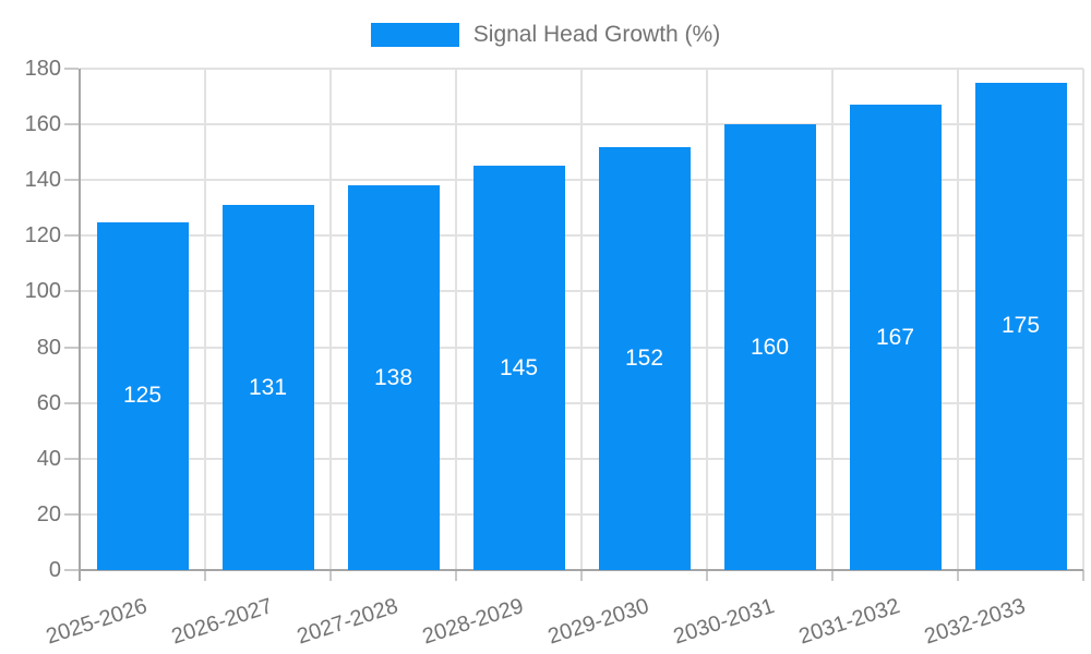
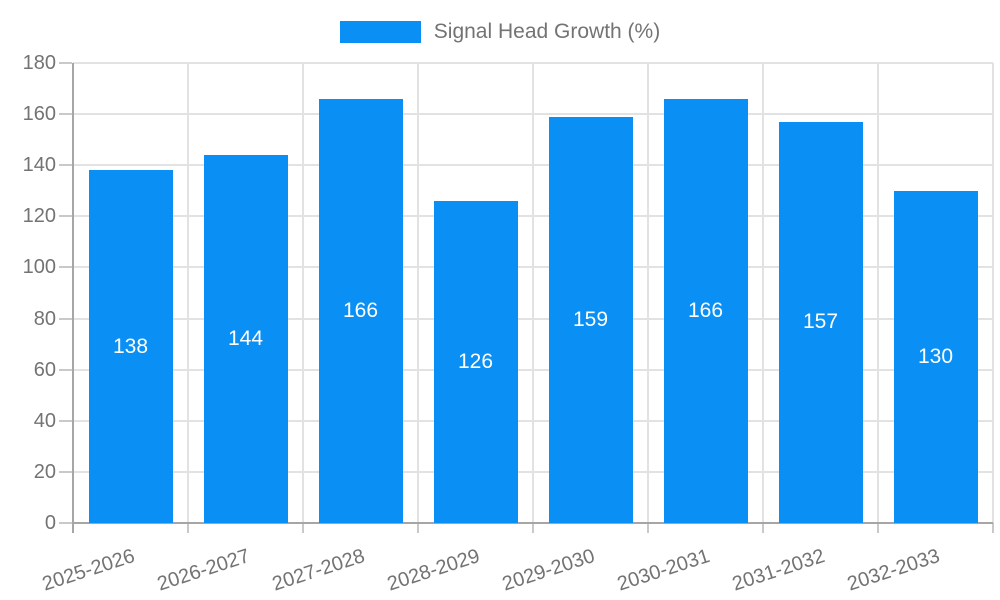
2025-2026: 125 -> 138
2026-2027: 131 -> 144
2027-2028: 138 -> 166
2028-2029: 145 -> 126
2029-2030: 152 -> 159
2030-2031: 160 -> 166
2031-2032: 167 -> 157
2032-2033: 175 -> 130
